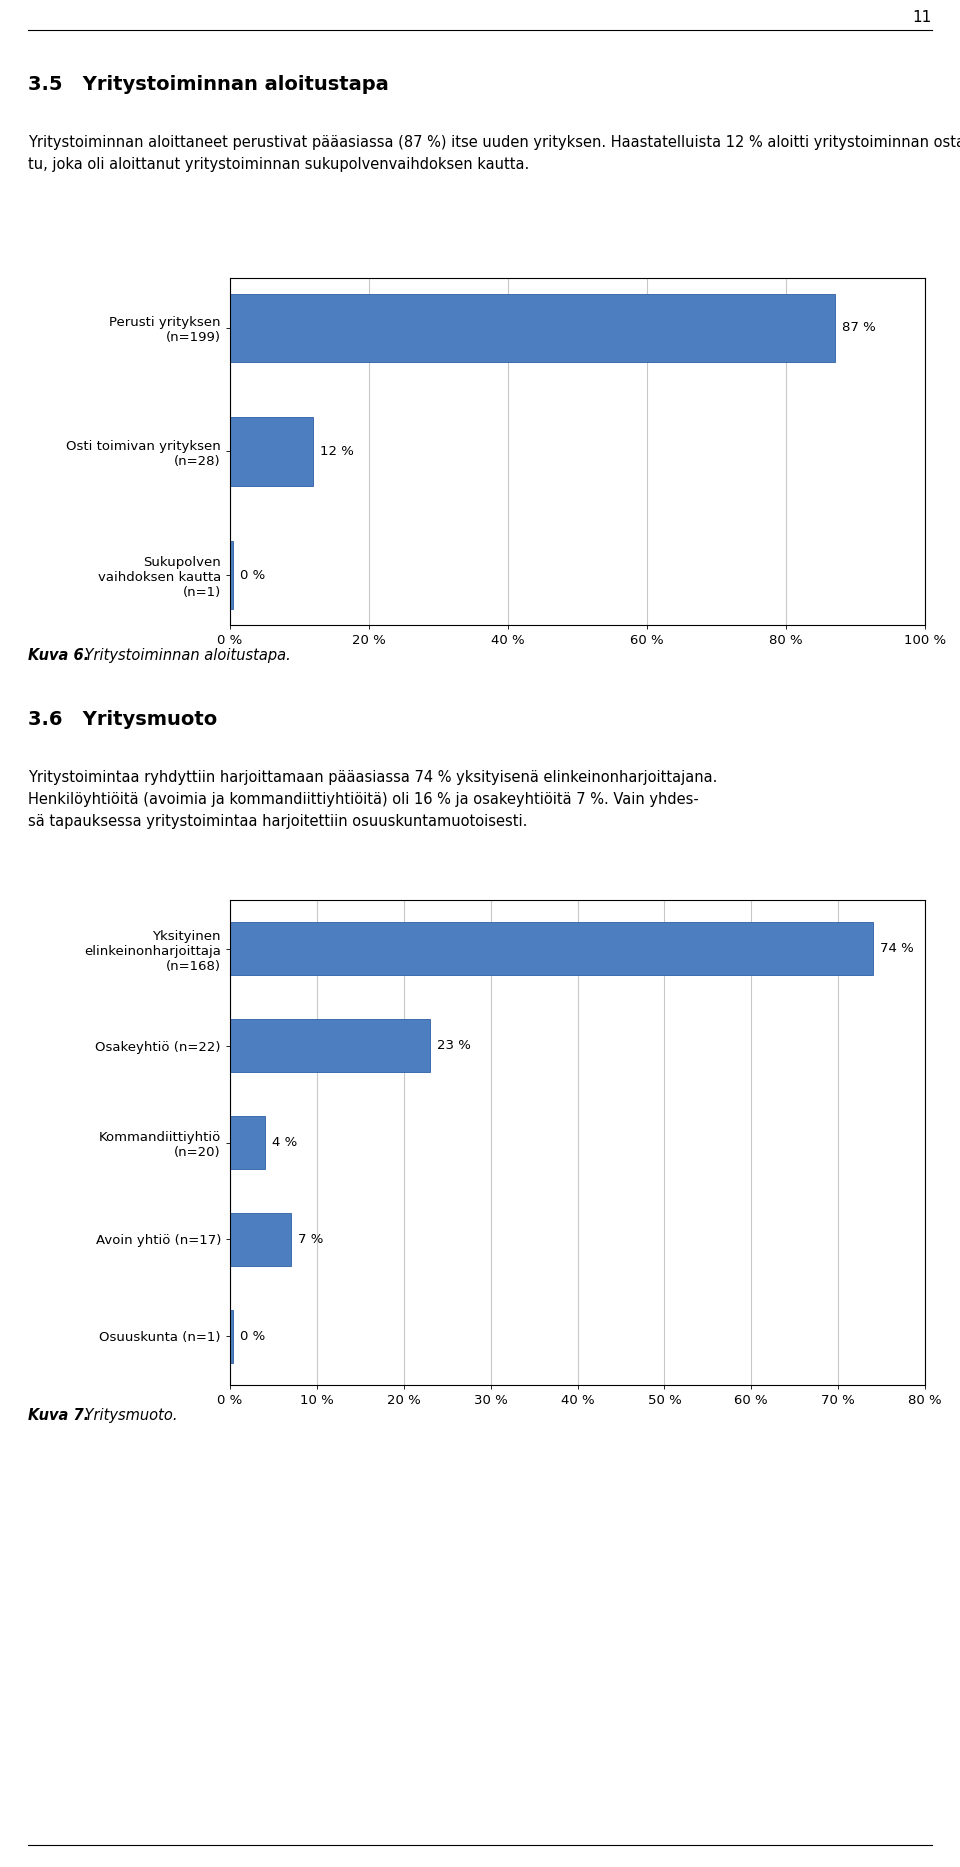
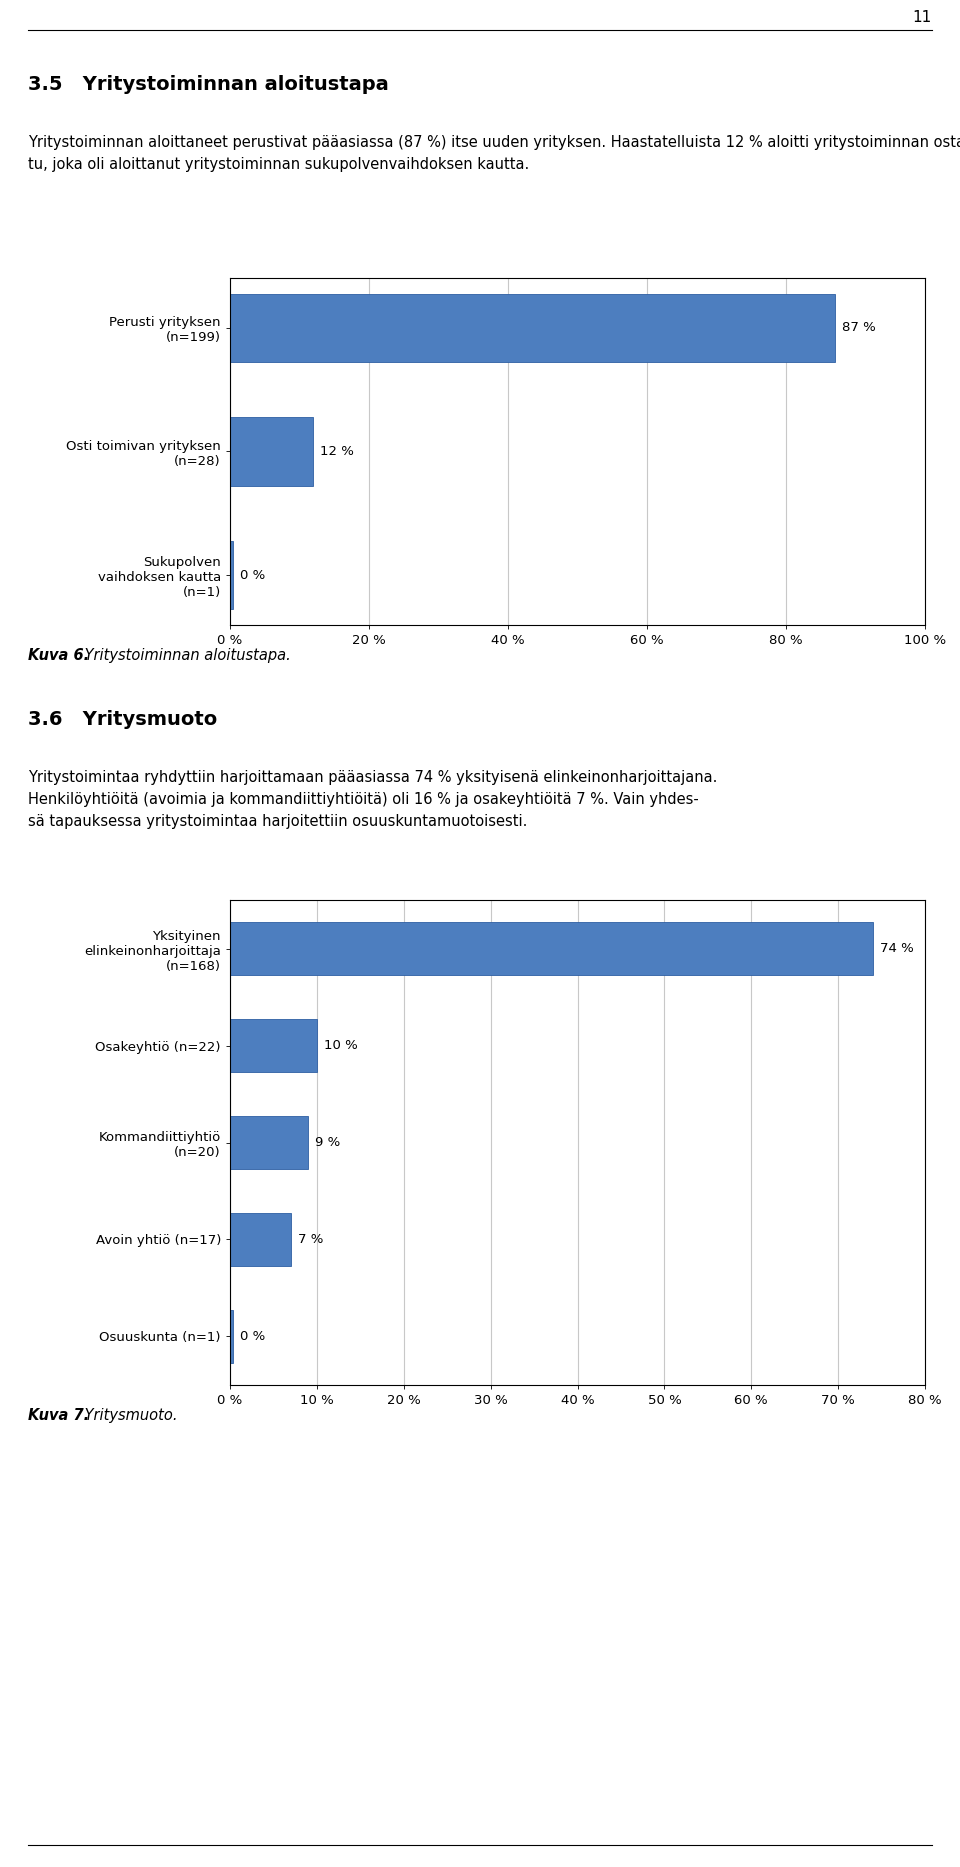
Osakeyhtiö (n=22): 23 -> 10
Kommandiittiyhtiö (n=20): 4 -> 9
